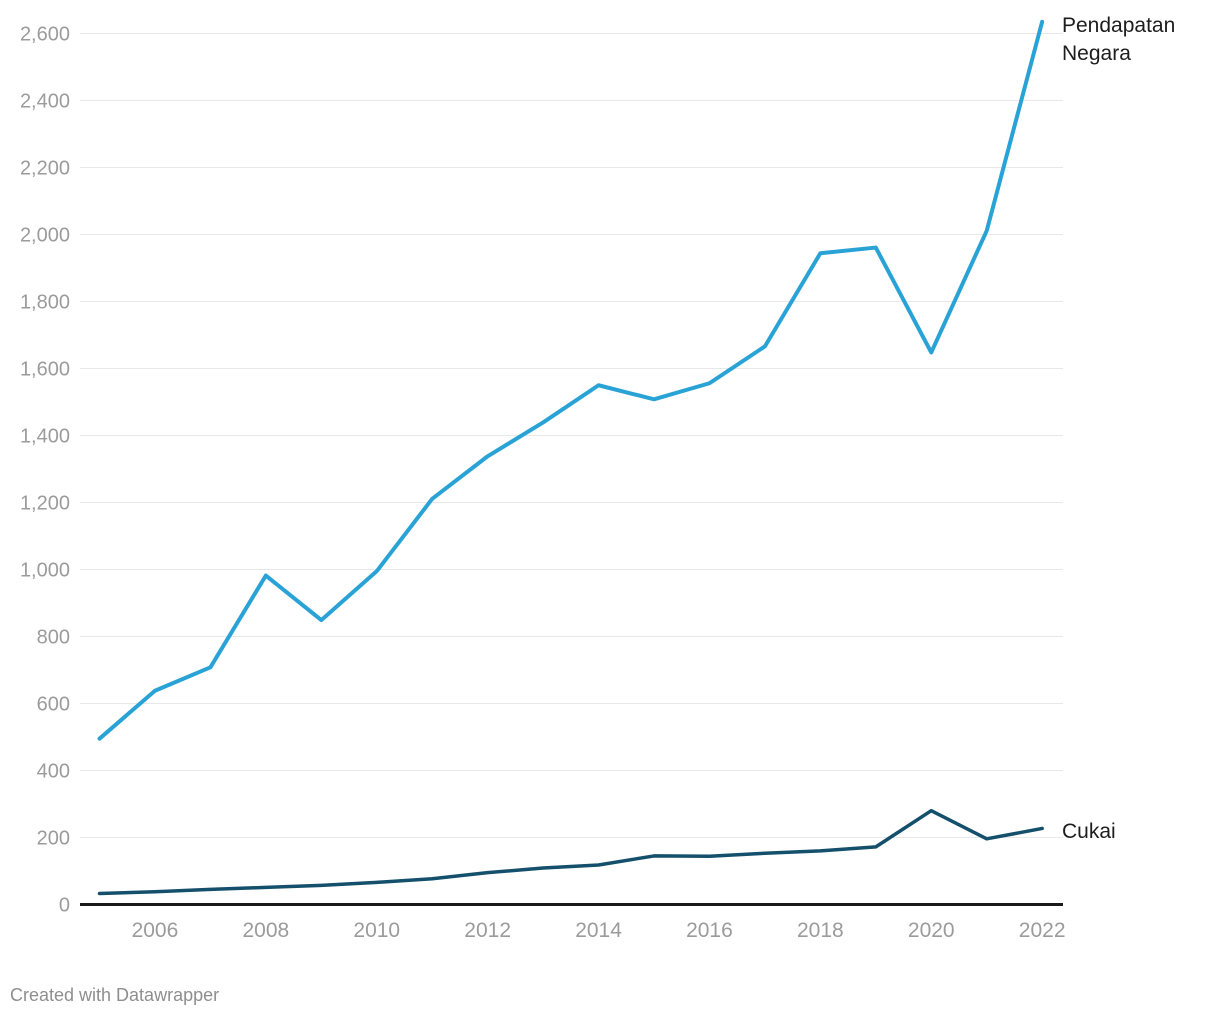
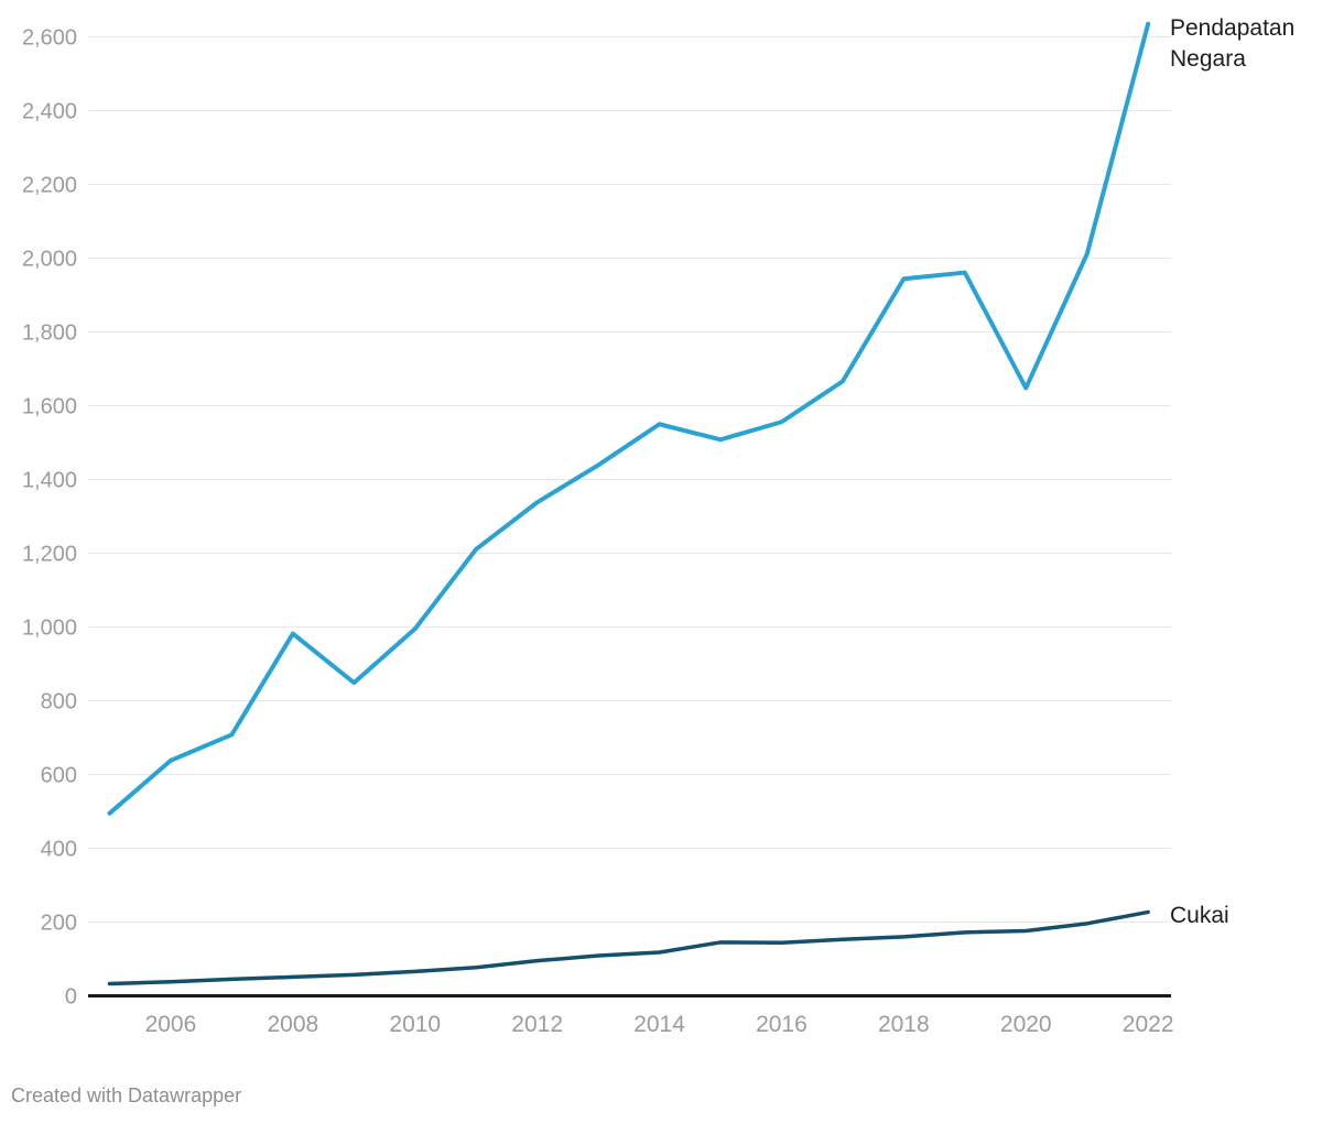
Cukai/2020: 280 -> 180
